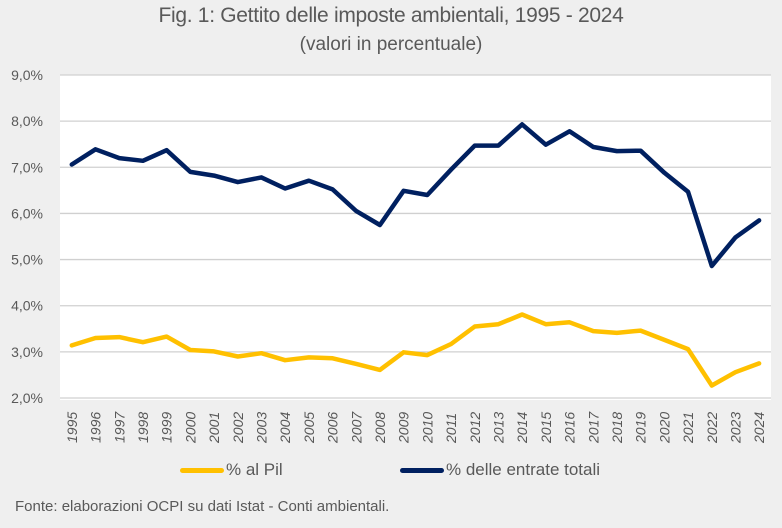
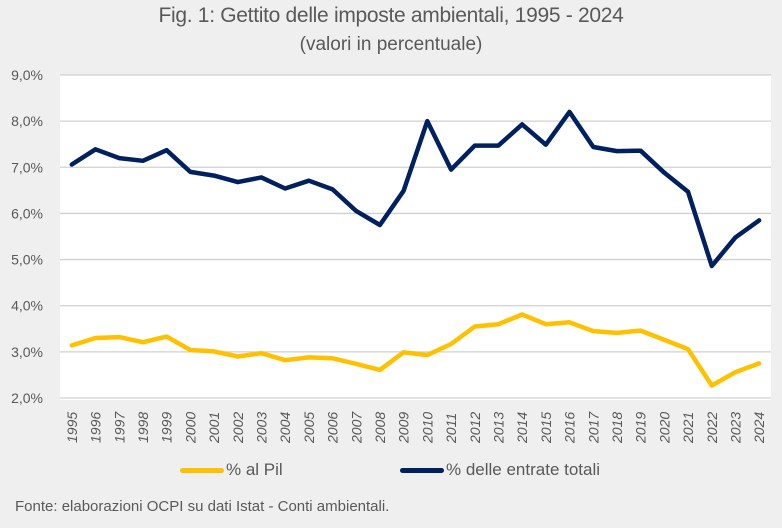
% delle entrate totali/2010: 6,4% -> 8,0%
% delle entrate totali/2016: 7,8% -> 8,2%
